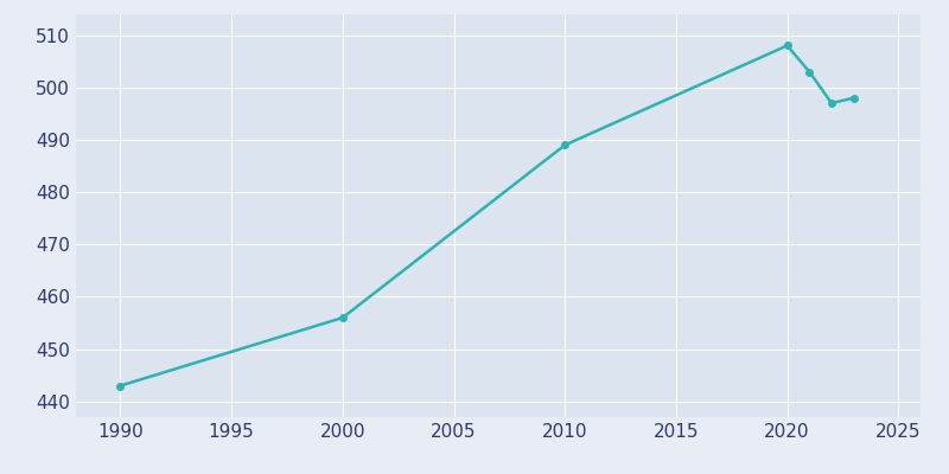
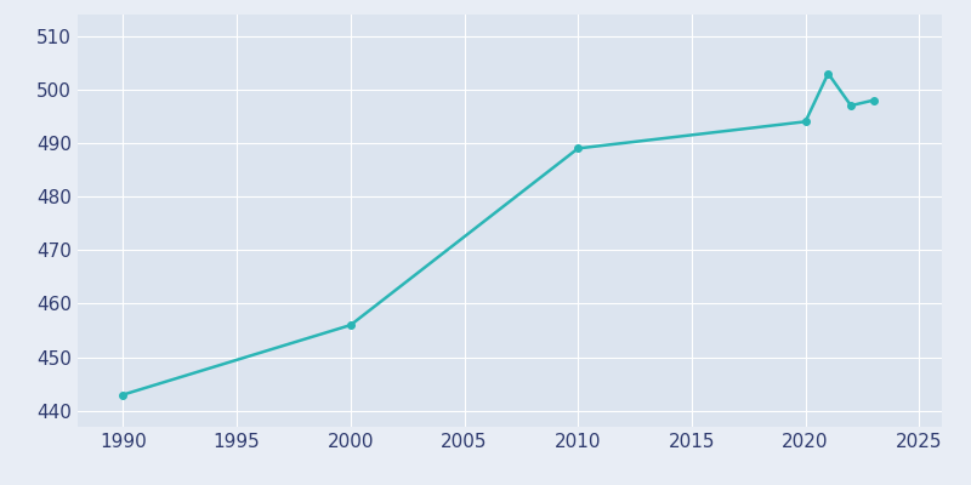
2020: 508 -> 494
